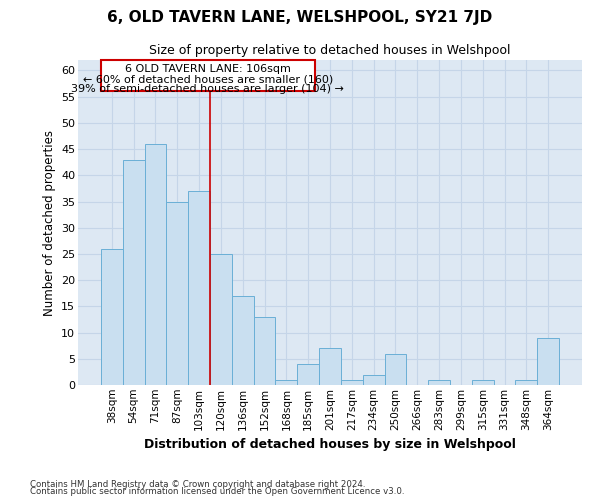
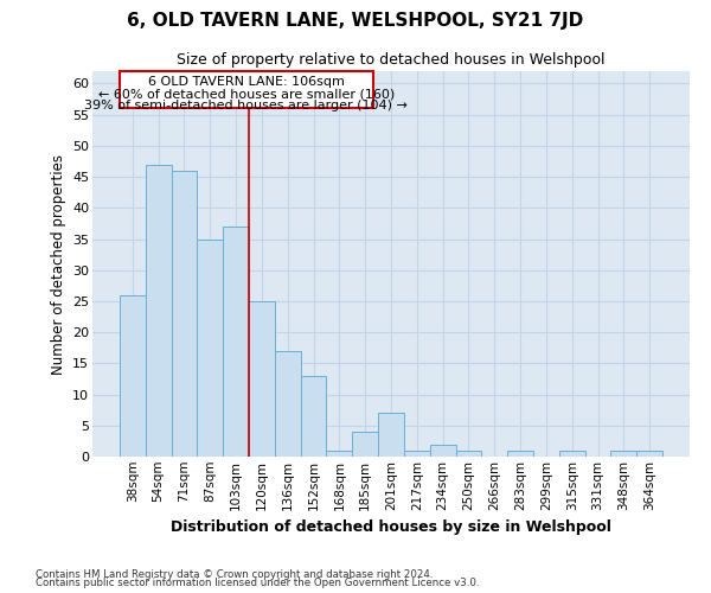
54sqm: 43 -> 47
250sqm: 6 -> 1
364sqm: 9 -> 1
